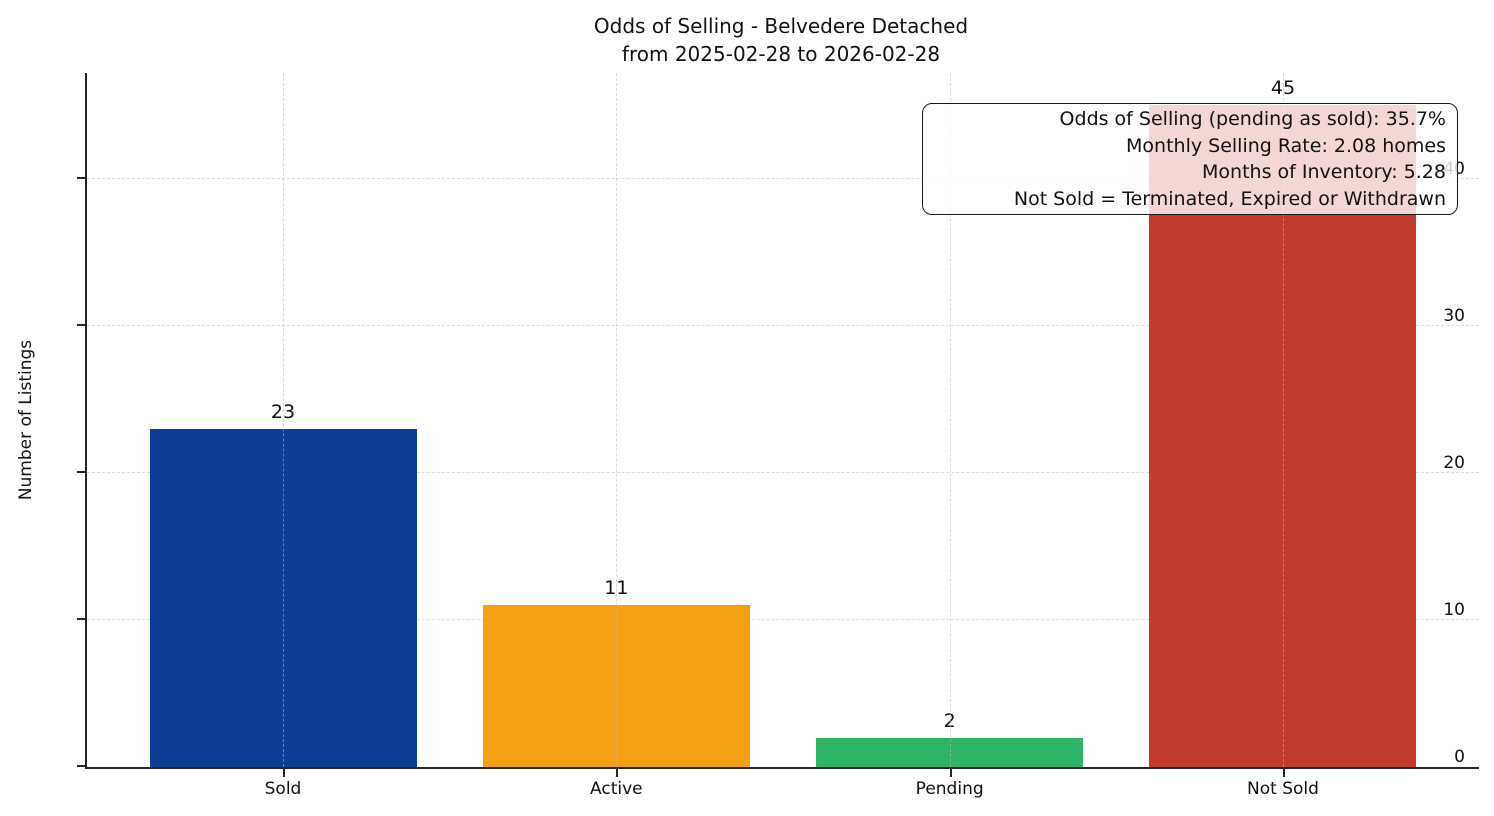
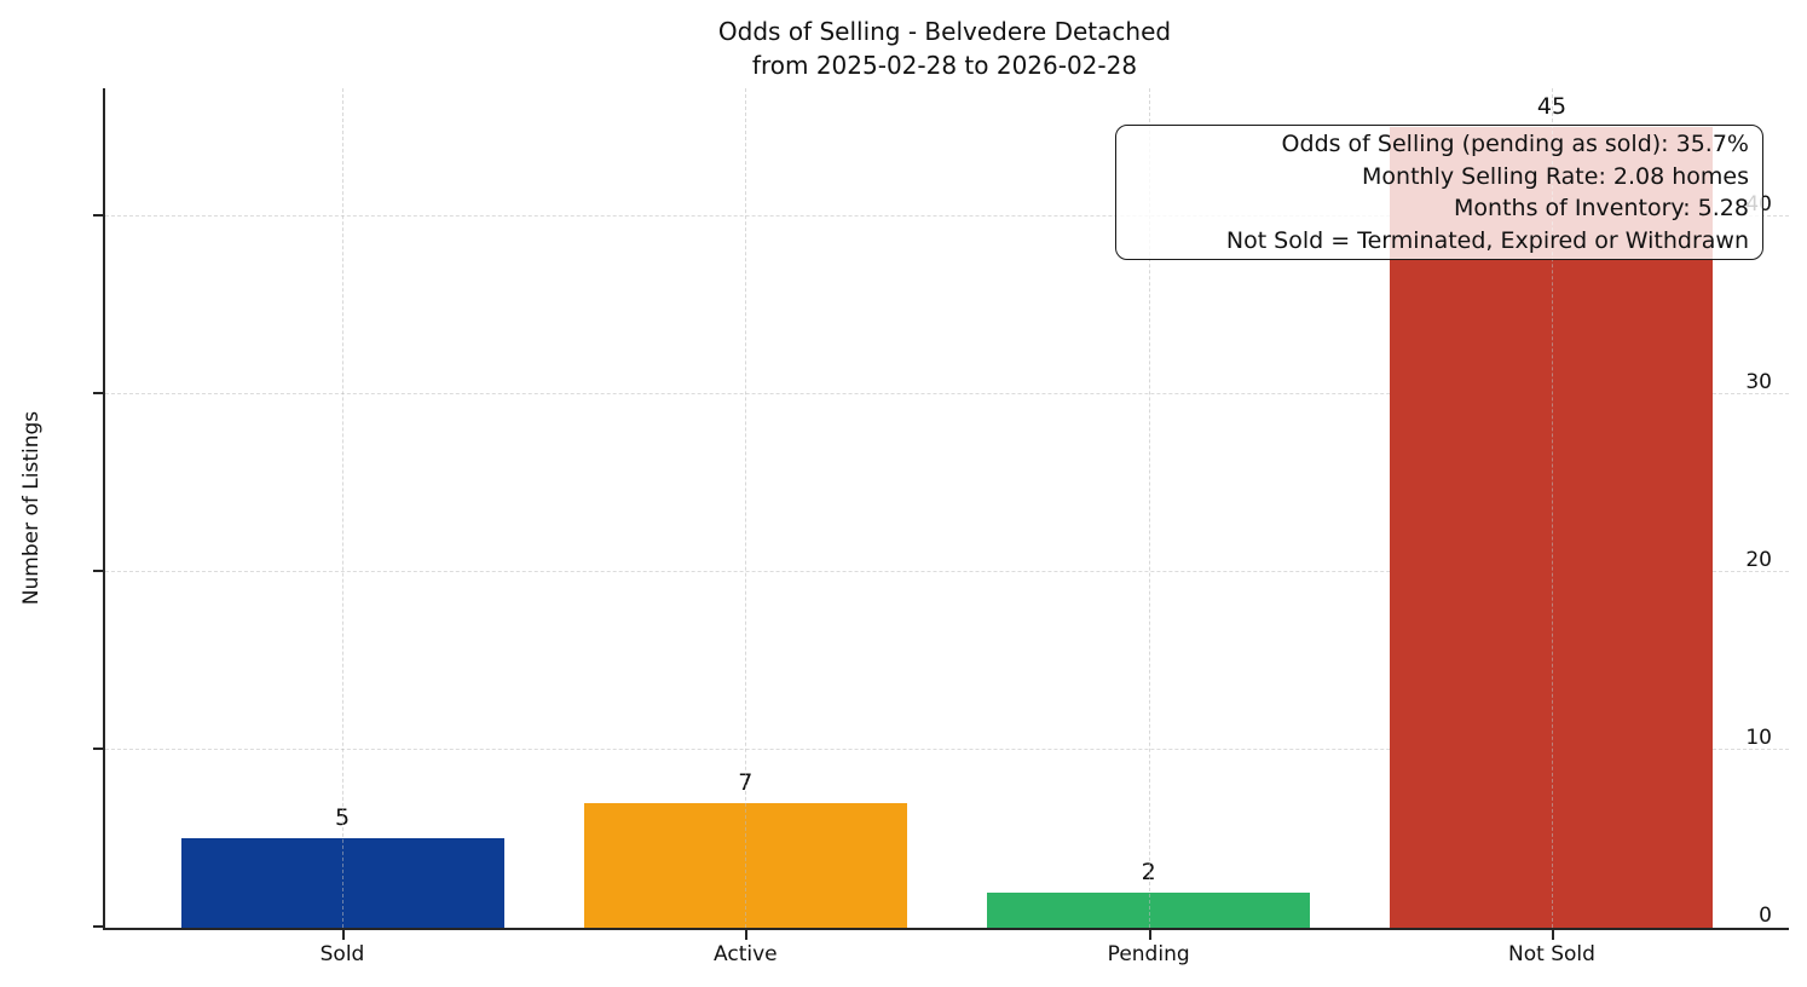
Sold: 23 -> 5
Active: 11 -> 7
